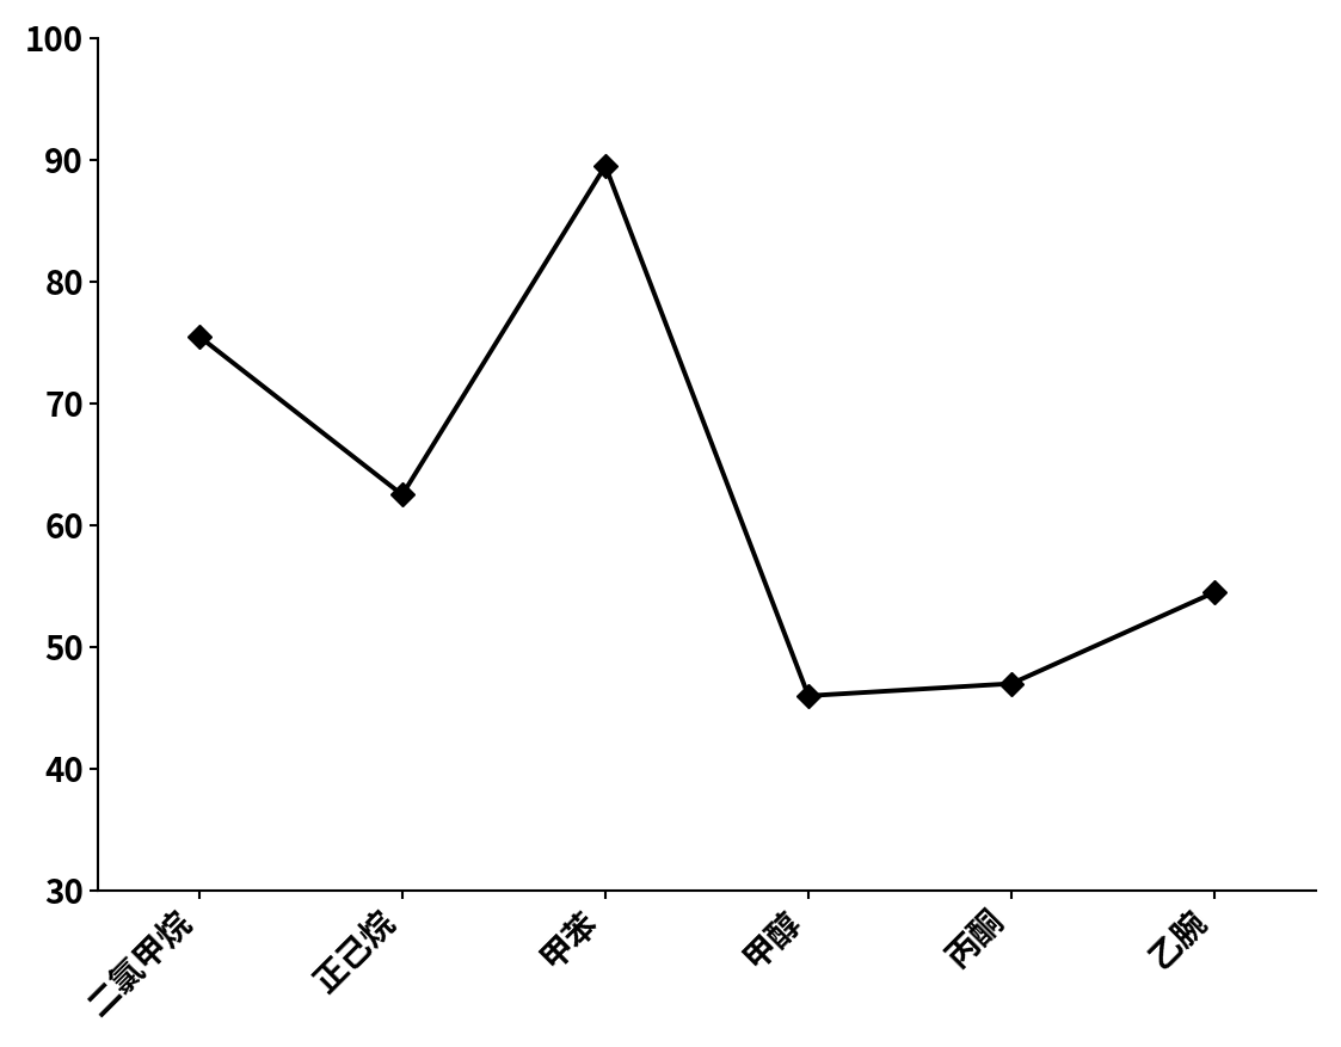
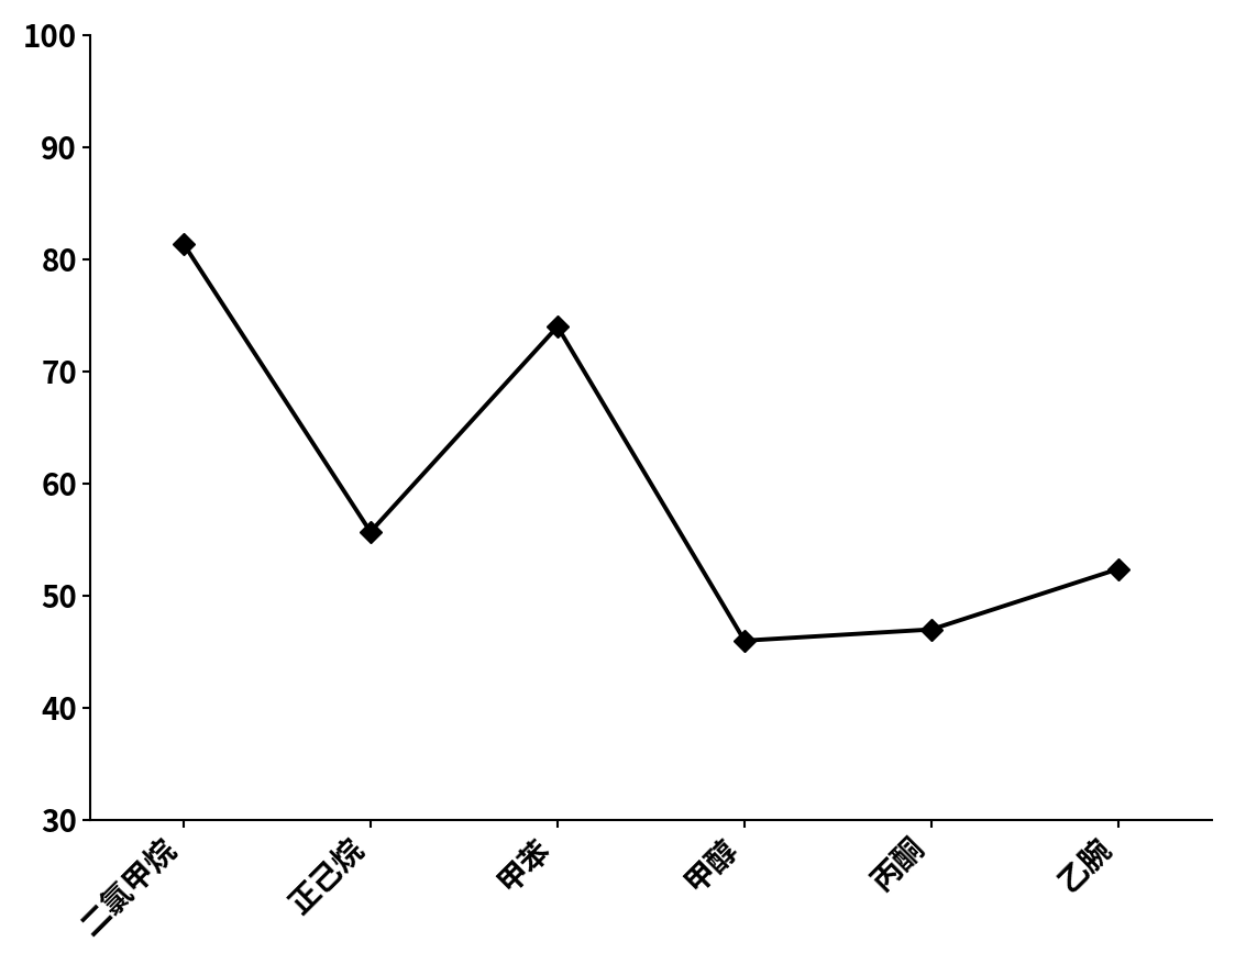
二氯甲烷: 75.5 -> 81.4
正己烷: 62.5 -> 55.7
甲苯: 89.5 -> 74.0
乙腕: 54.5 -> 52.4
